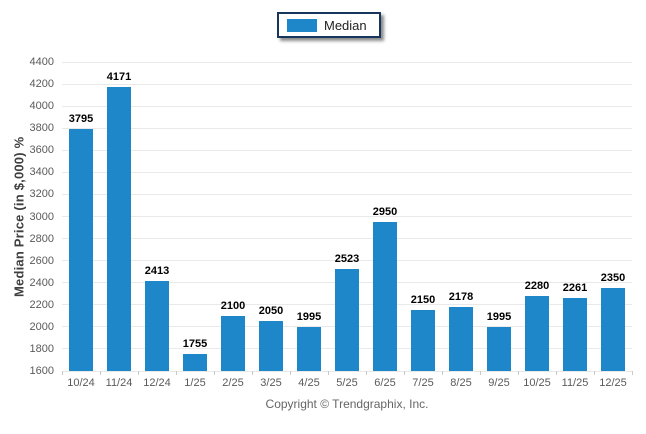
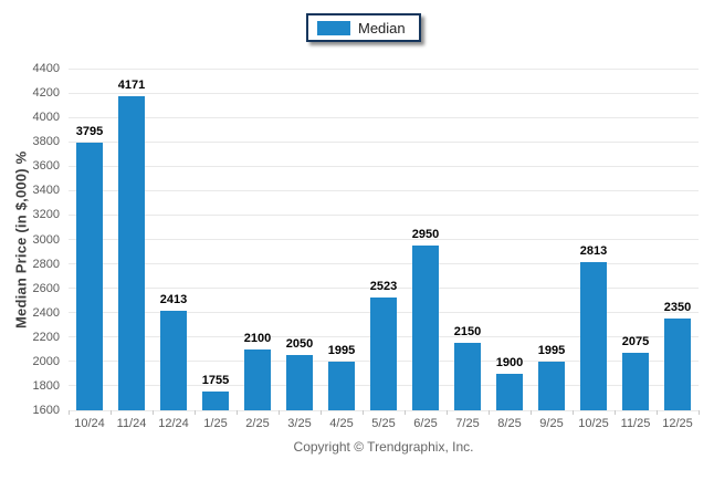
8/25: 2178 -> 1900
10/25: 2280 -> 2813
11/25: 2261 -> 2075
